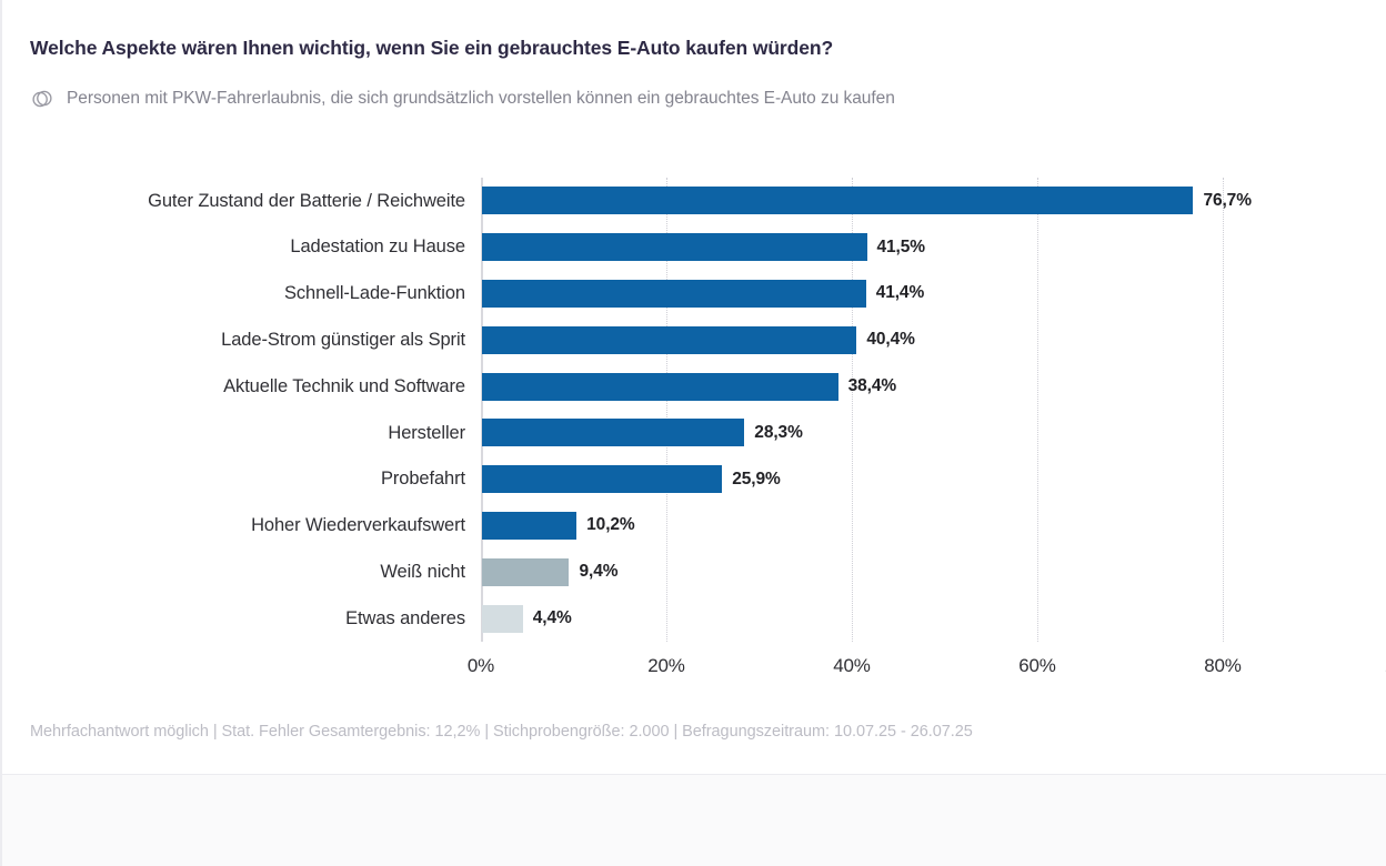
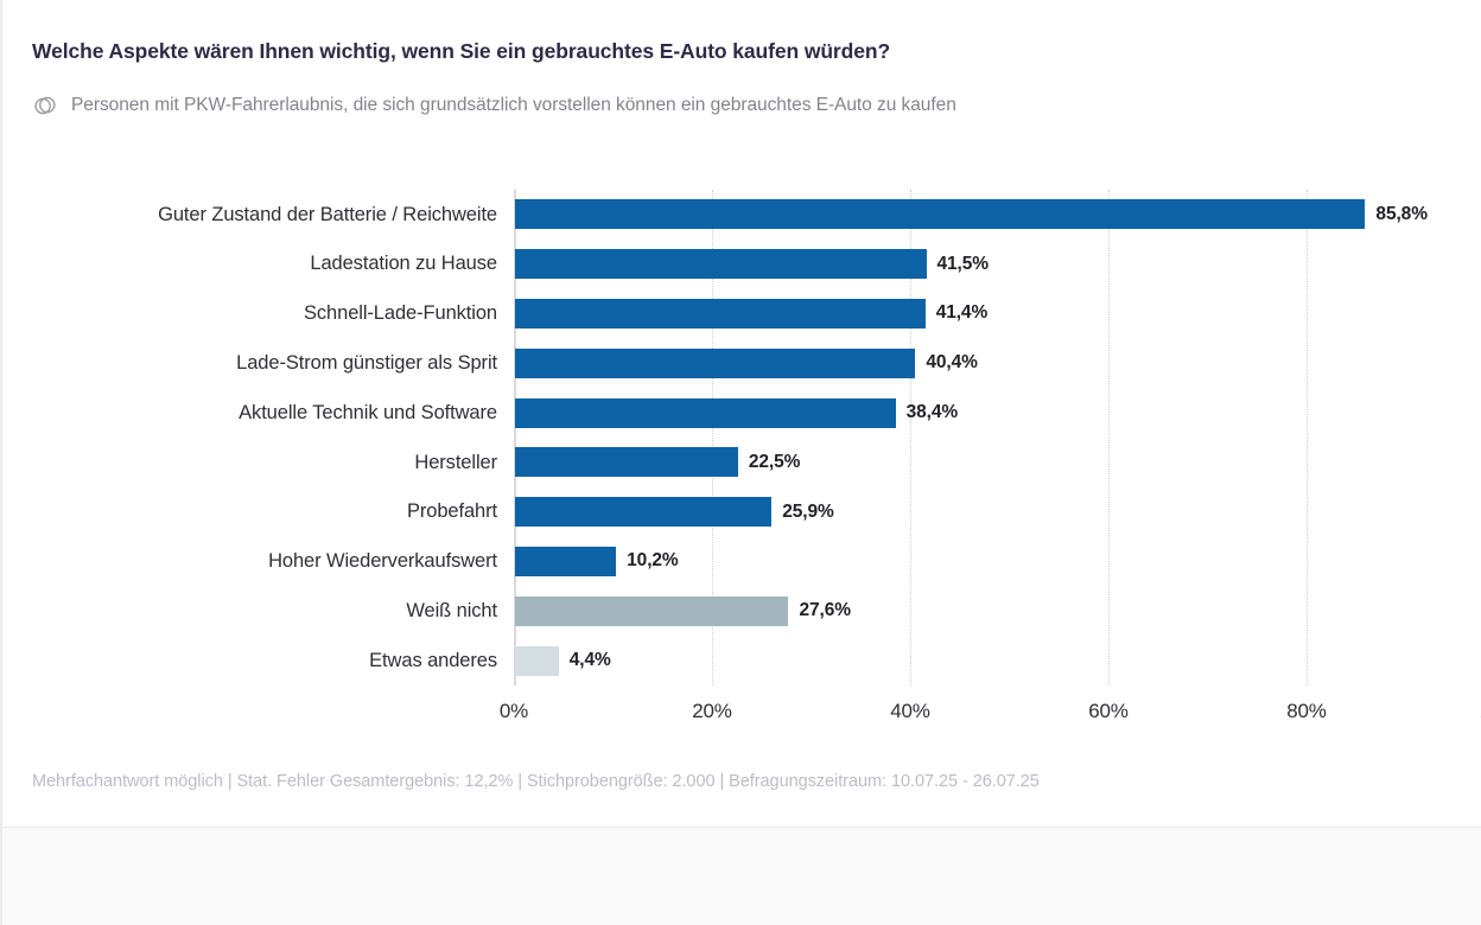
Guter Zustand der Batterie / Reichweite: 76,7% -> 85,8%
Hersteller: 28,3% -> 22,5%
Weiß nicht: 9,4% -> 27,6%
